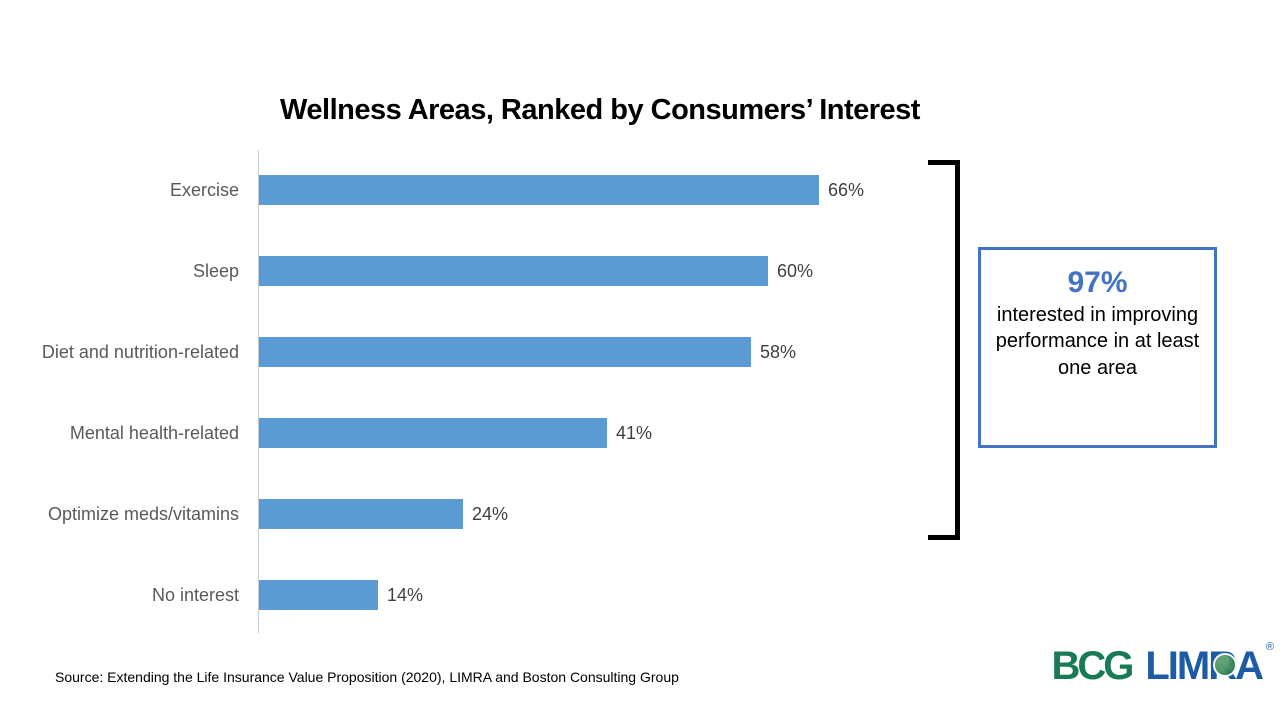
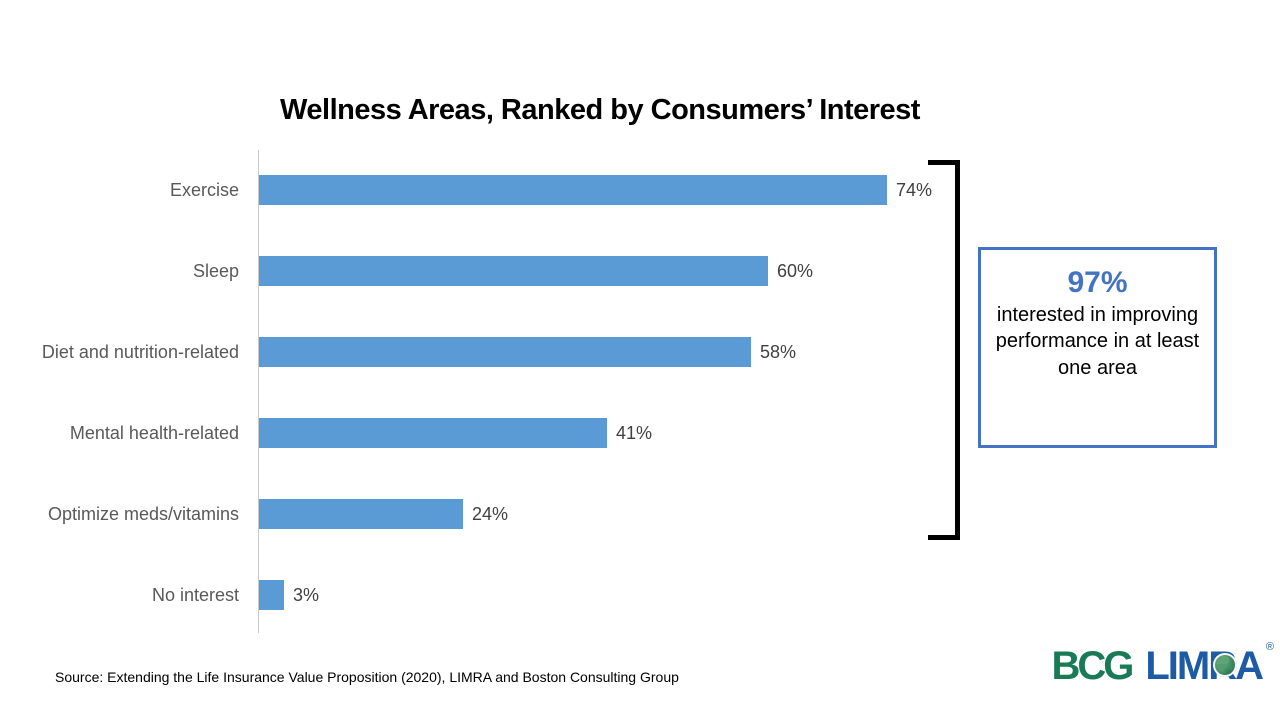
Exercise: 66% -> 74%
No interest: 14% -> 3%
